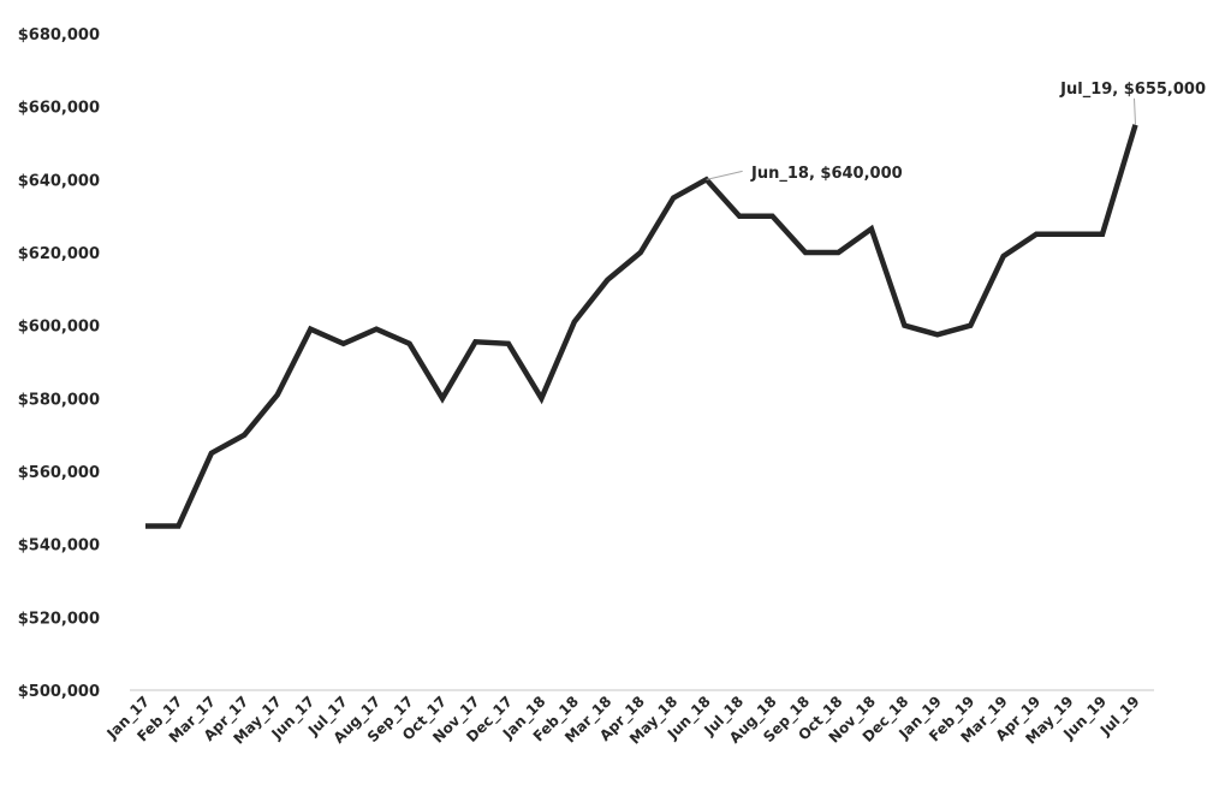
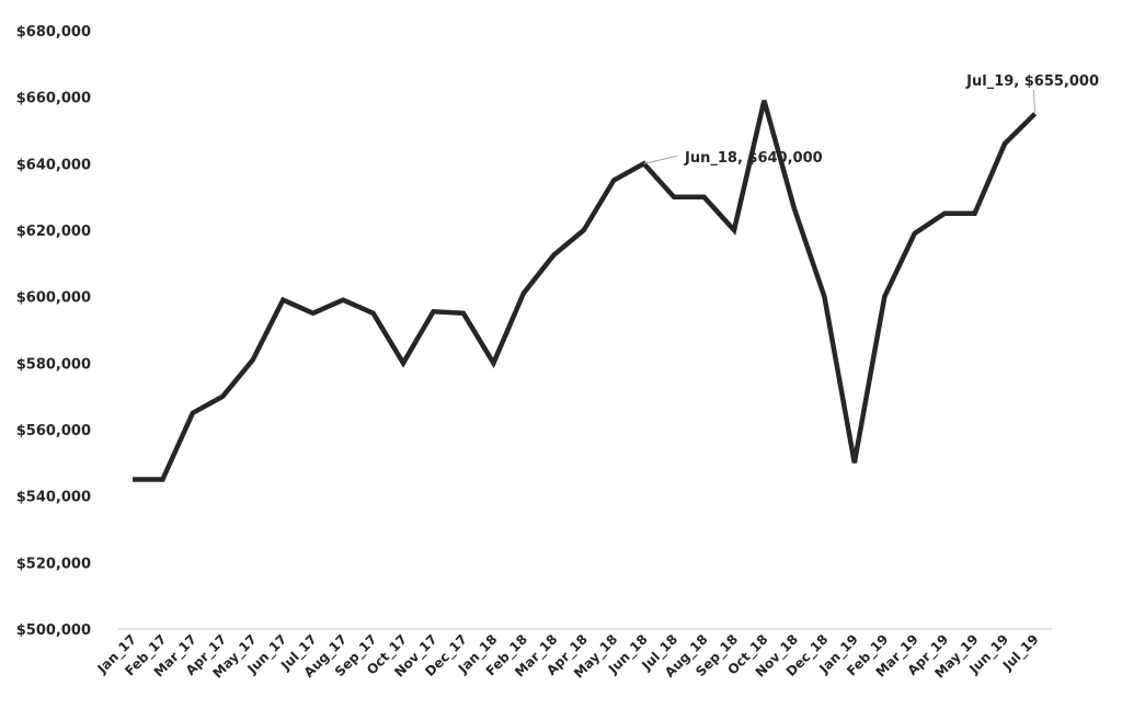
Oct_18: $620000 -> $659000
Jan_19: $598000 -> $550000
Jun_19: $625000 -> $646000
